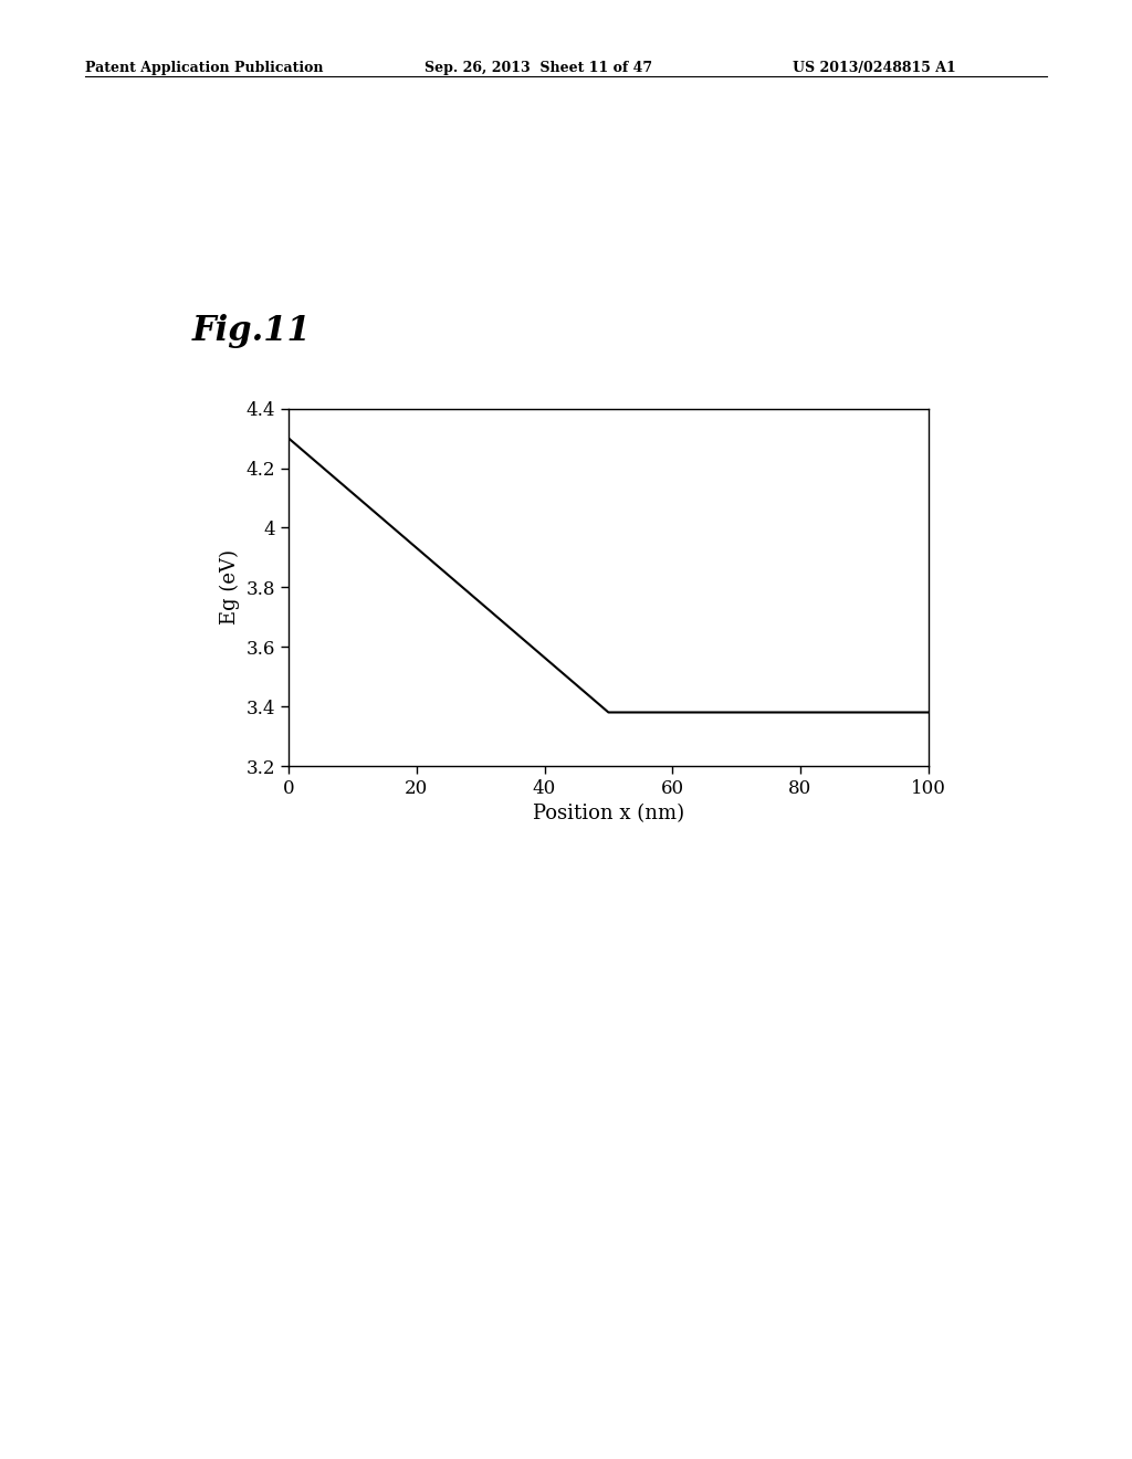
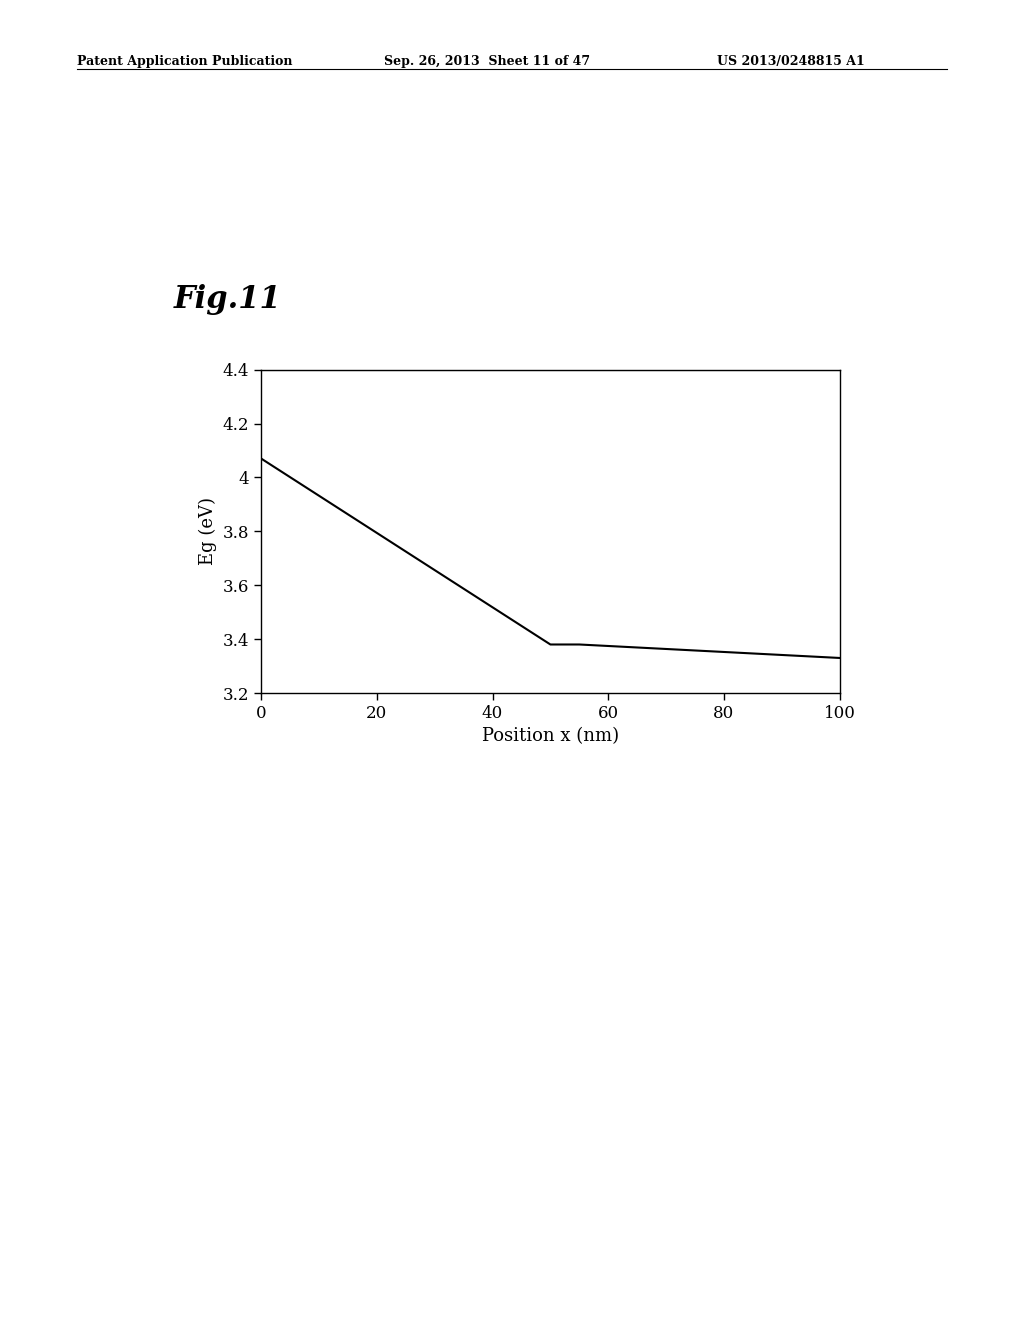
0: 4.30 -> 4.07
100: 3.38 -> 3.33
